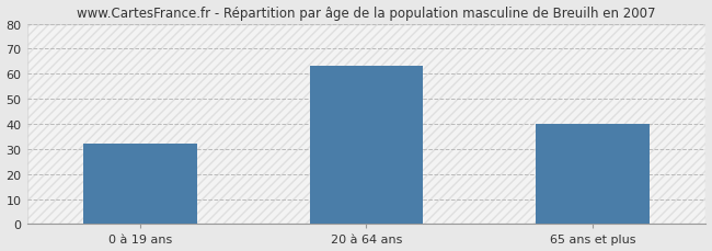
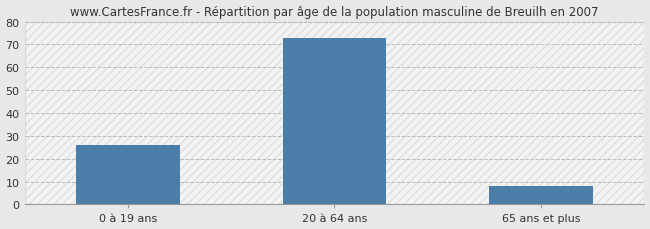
0 à 19 ans: 32 -> 26
20 à 64 ans: 63 -> 73
65 ans et plus: 40 -> 8
